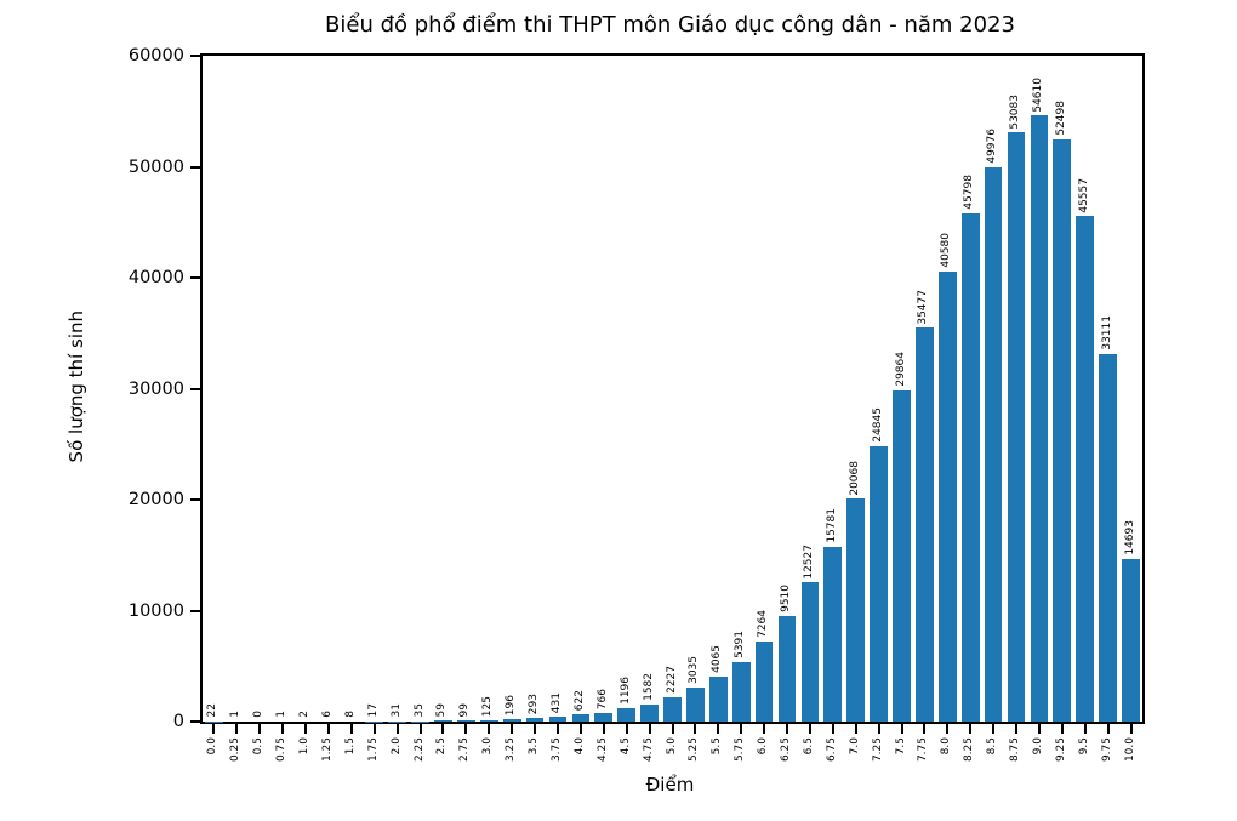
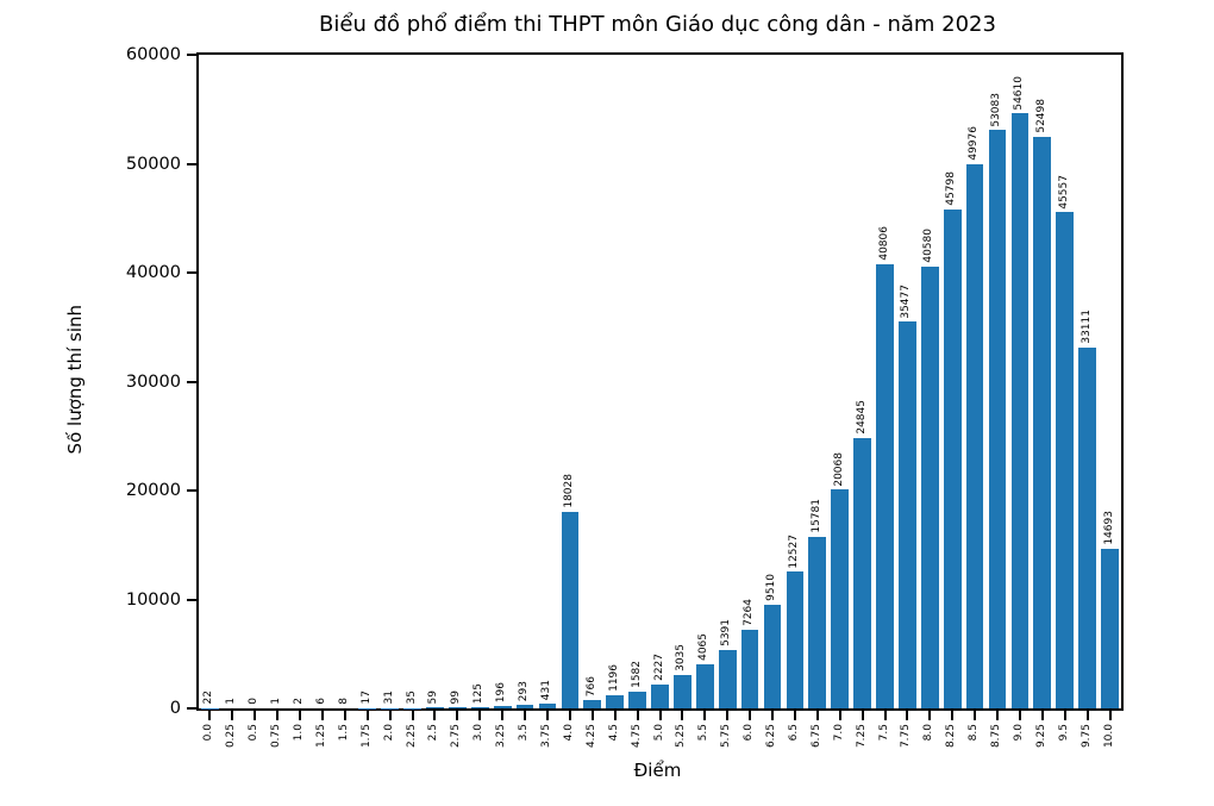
4.0: 622 -> 18028
7.5: 29864 -> 40806
